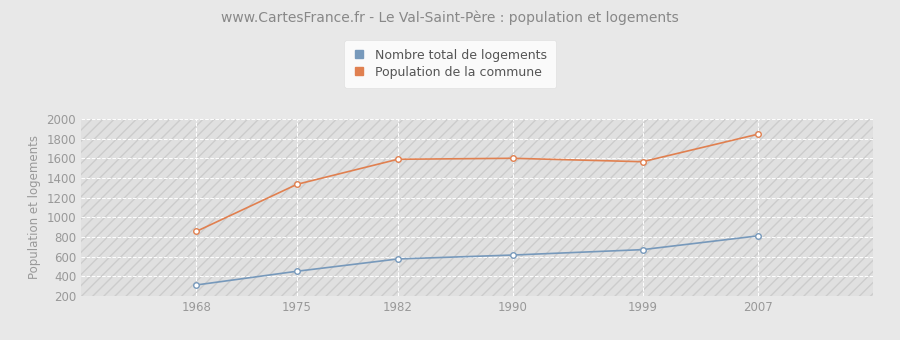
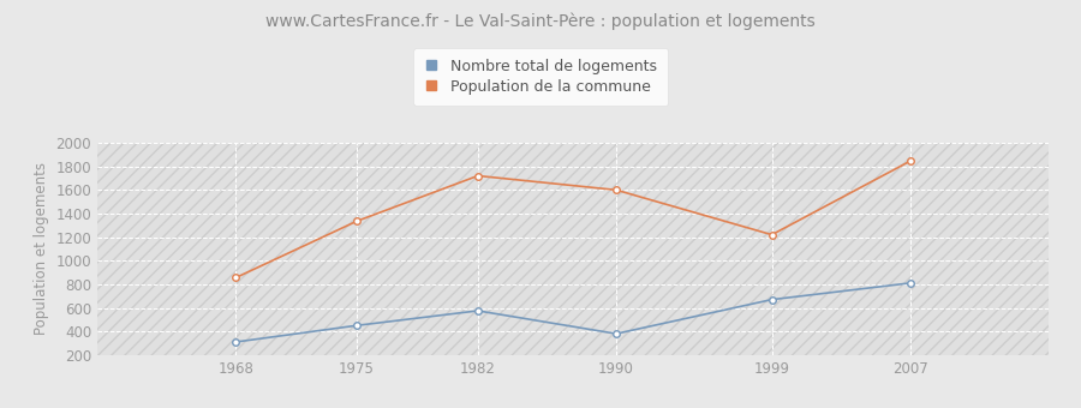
Population de la commune/1982: 1590 -> 1720
Nombre total de logements/1990: 620 -> 380
Population de la commune/1999: 1560 -> 1220
